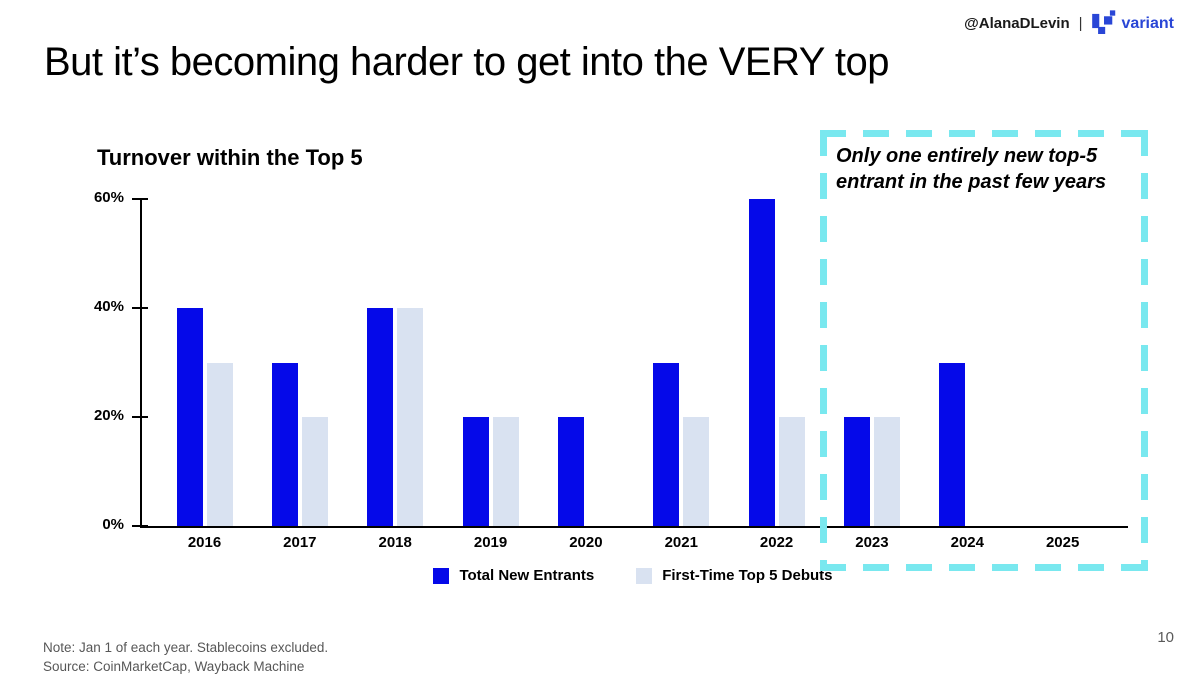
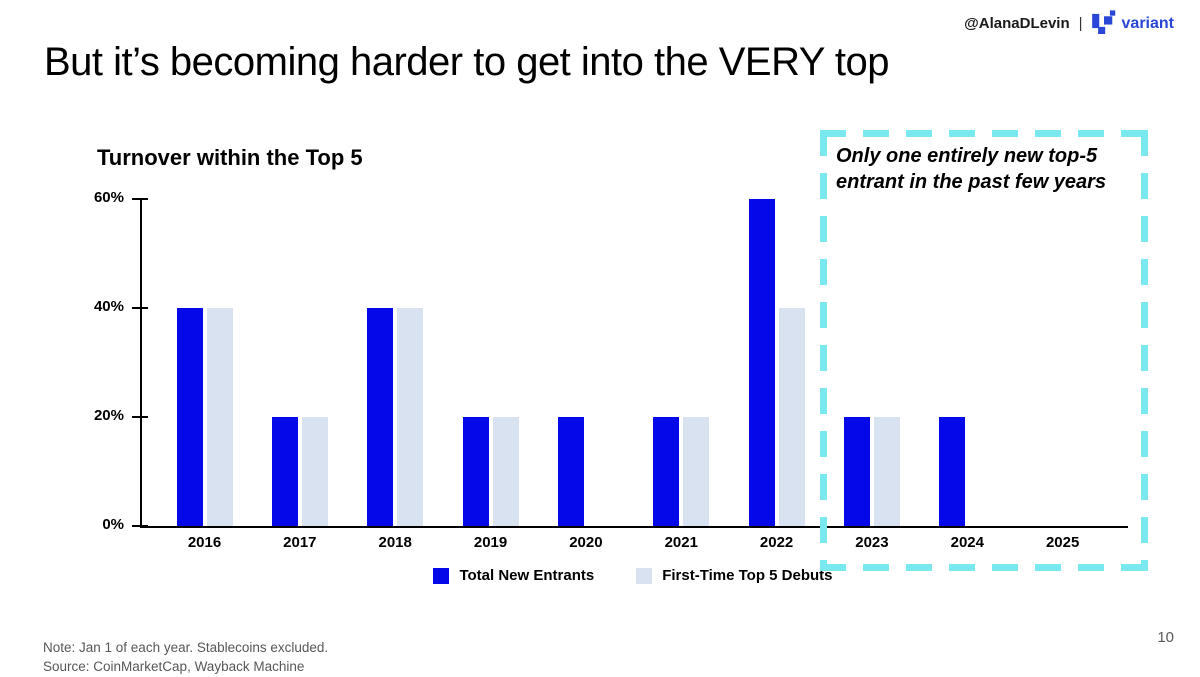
First-Time Top 5 Debuts/2016: 30% -> 40%
Total New Entrants/2017: 30% -> 20%
Total New Entrants/2021: 30% -> 20%
First-Time Top 5 Debuts/2022: 20% -> 40%
Total New Entrants/2024: 30% -> 20%
